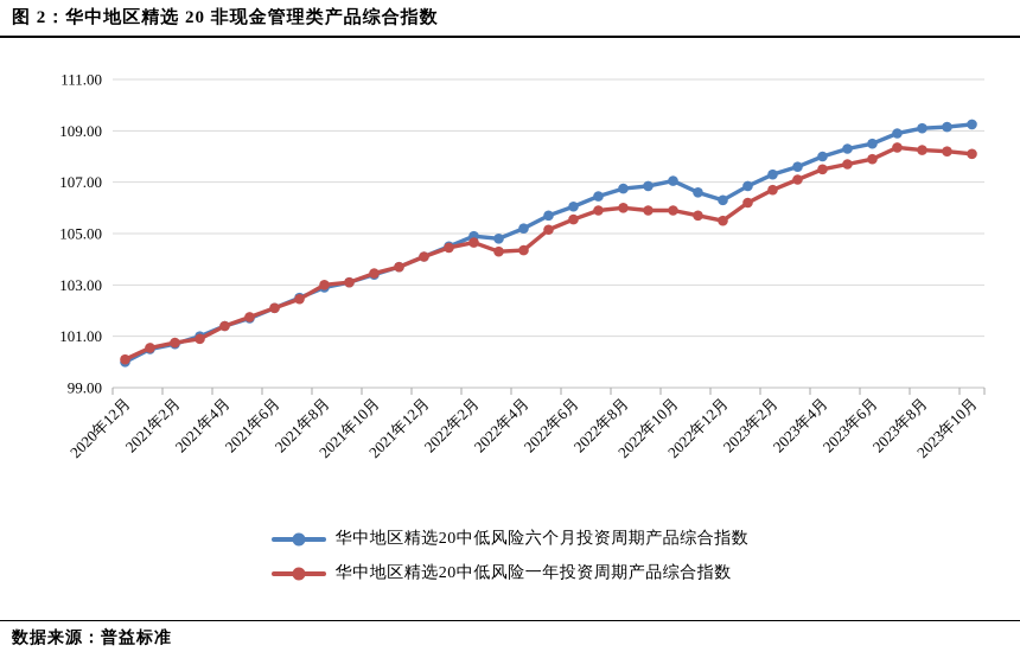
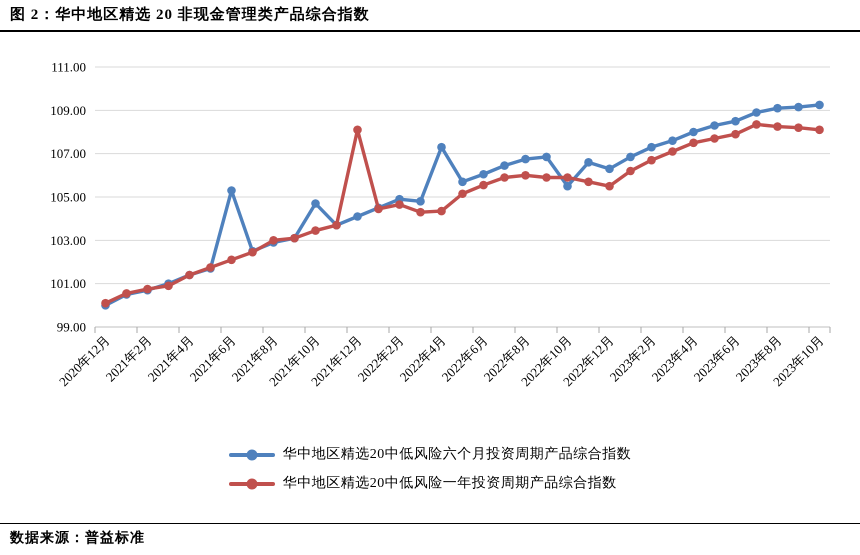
华中地区精选20中低风险六个月投资周期产品综合指数/2021年6月: 102.1 -> 105.3
华中地区精选20中低风险六个月投资周期产品综合指数/2021年10月: 103.4 -> 104.7
华中地区精选20中低风险一年投资周期产品综合指数/2021年12月: 104.1 -> 108.1
华中地区精选20中低风险六个月投资周期产品综合指数/2022年4月: 105.2 -> 107.3
华中地区精选20中低风险六个月投资周期产品综合指数/2022年10月: 107.0 -> 105.5
